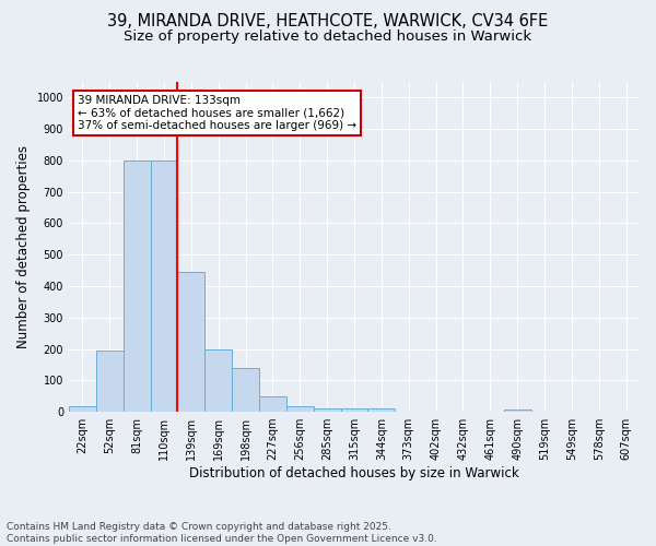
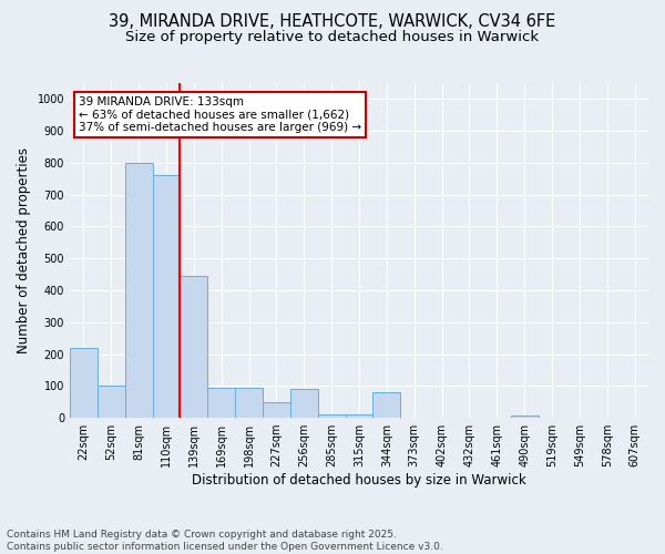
22sqm: 18 -> 220
52sqm: 195 -> 100
110sqm: 800 -> 760
169sqm: 200 -> 95
198sqm: 140 -> 95
256sqm: 18 -> 90
344sqm: 10 -> 80
